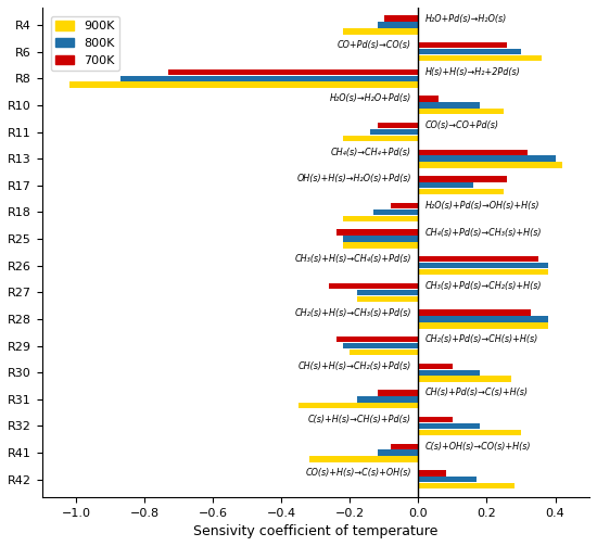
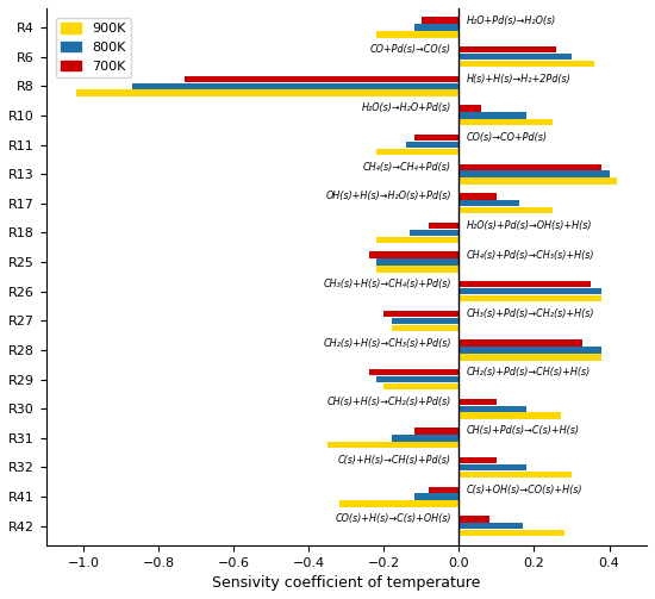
700K/R13: 0.32 -> 0.38
700K/R17: 0.26 -> 0.10
700K/R27: -0.26 -> -0.20
